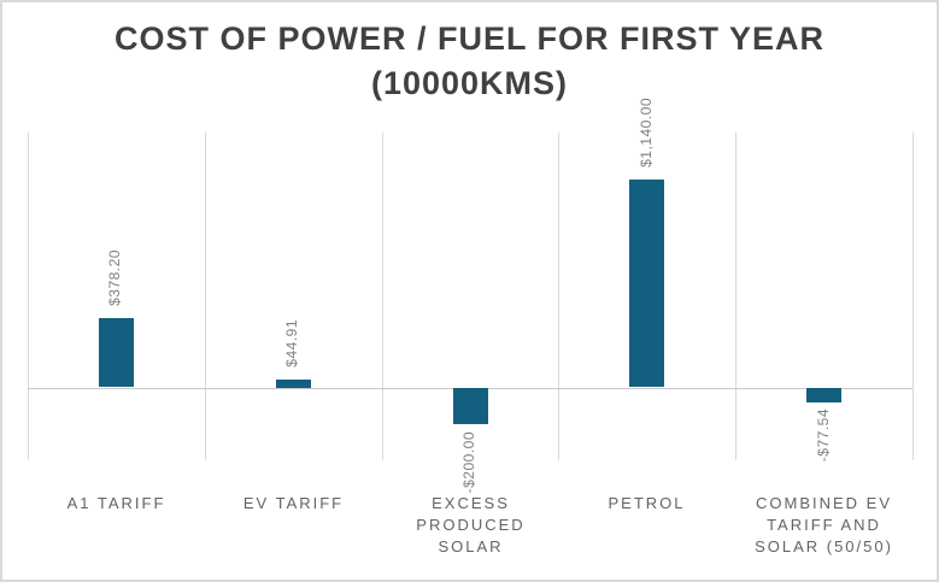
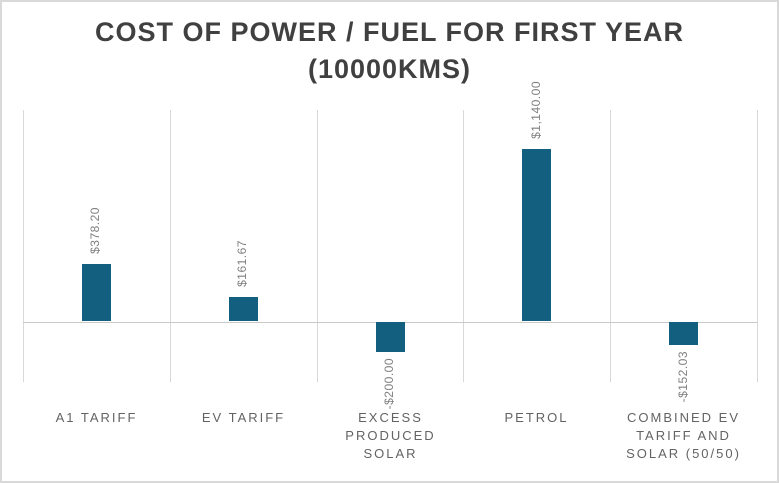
EV TARIFF: $44.91 -> $161.67
COMBINED EV TARIFF AND SOLAR (50/50): -$77.54 -> -$152.03
